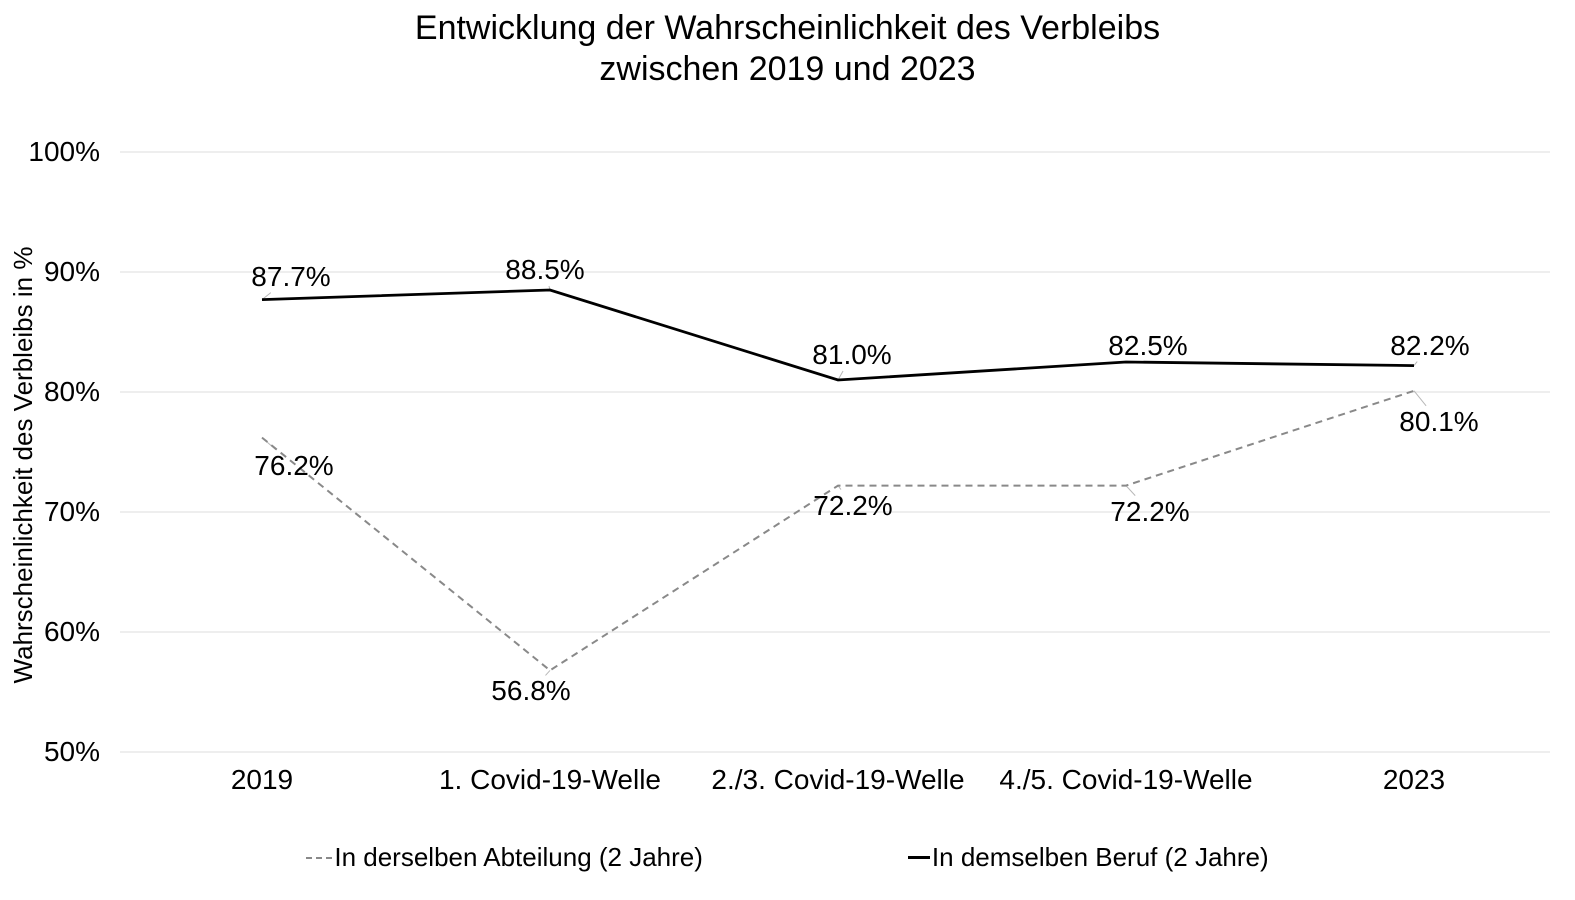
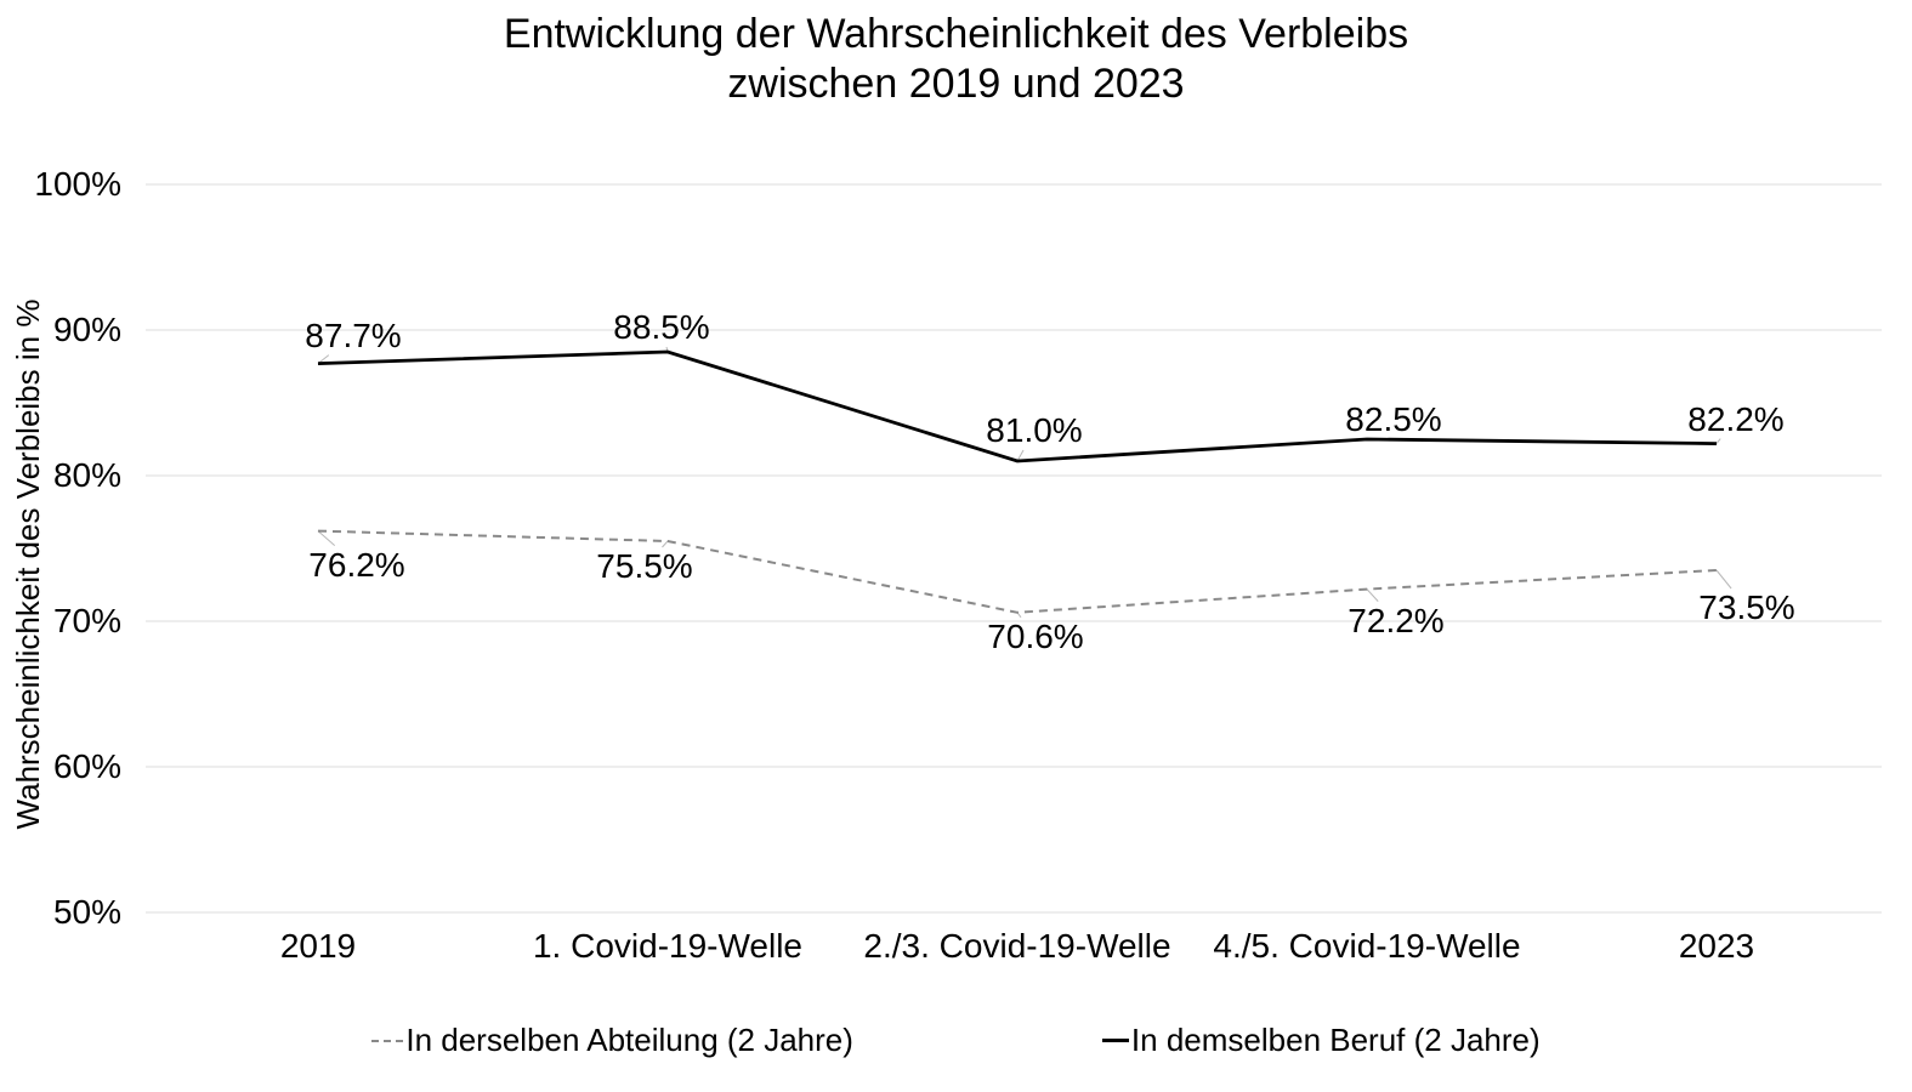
In derselben Abteilung (2 Jahre)/1. Covid-19-Welle: 56.8% -> 75.5%
In derselben Abteilung (2 Jahre)/2./3. Covid-19-Welle: 72.2% -> 70.6%
In derselben Abteilung (2 Jahre)/2023: 80.1% -> 73.5%
